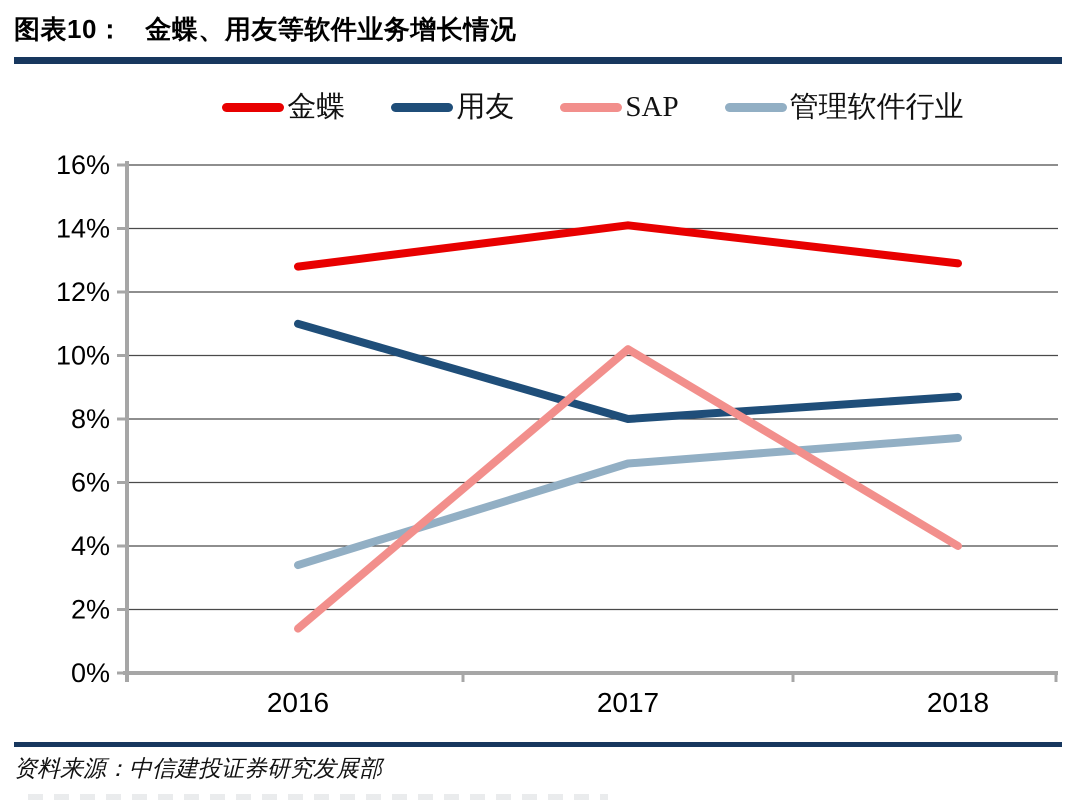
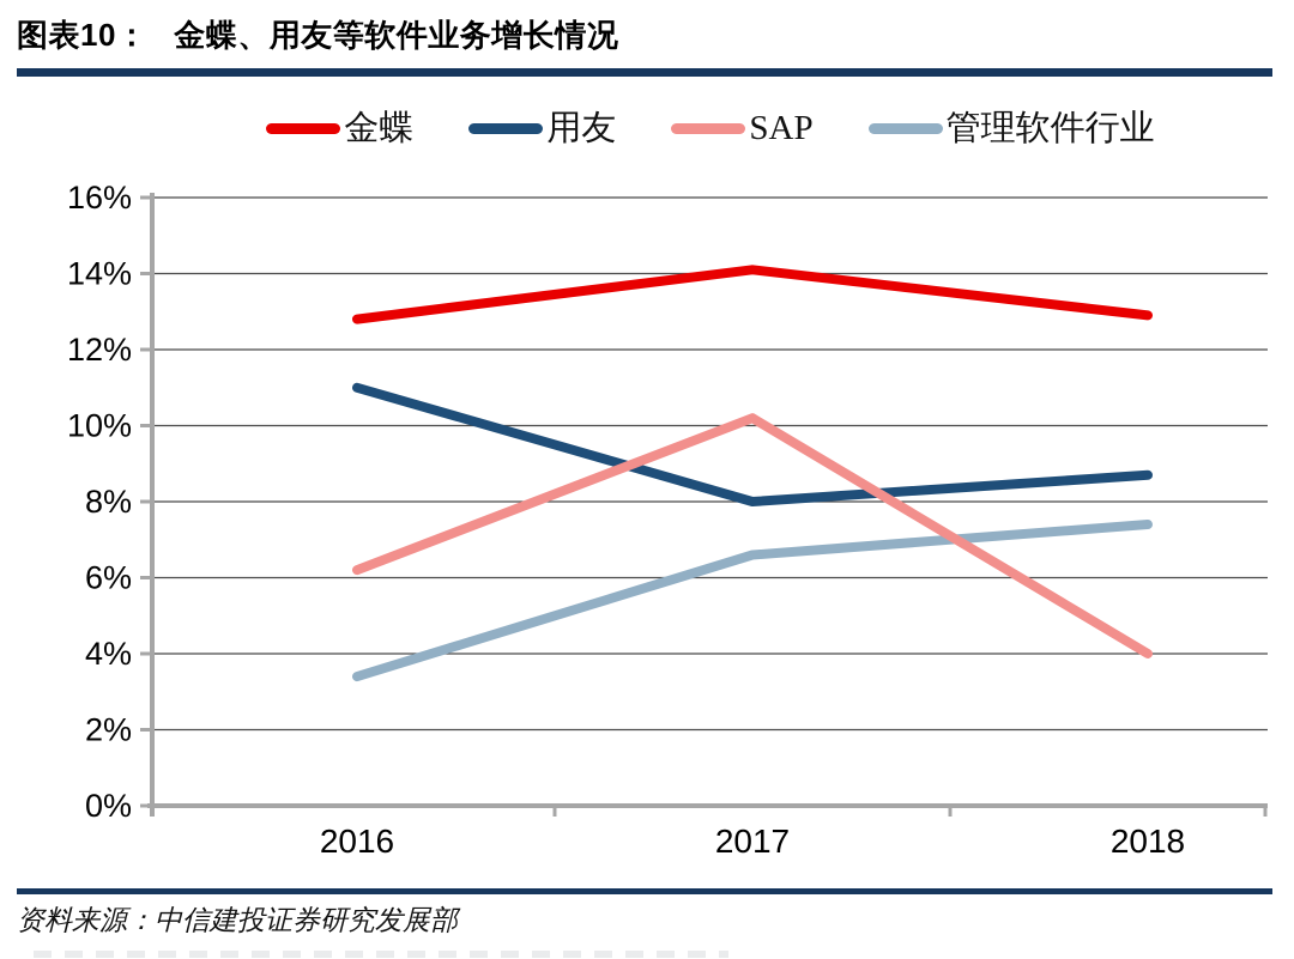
SAP/2016: 1.4% -> 6.2%
